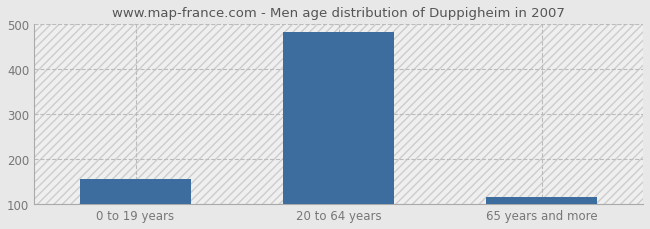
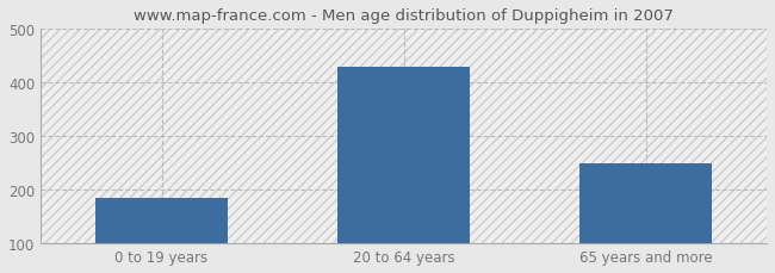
0 to 19 years: 157 -> 185
20 to 64 years: 483 -> 430
65 years and more: 117 -> 250
